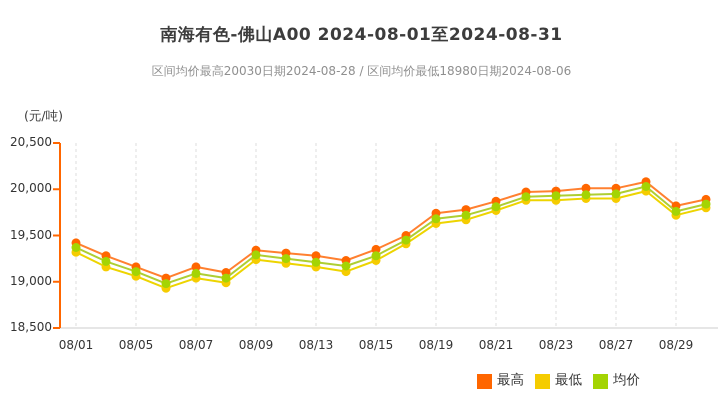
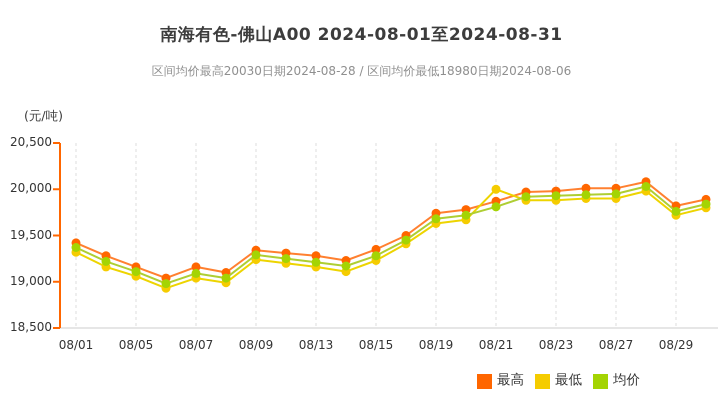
最低/08/21: 19800 -> 20000
